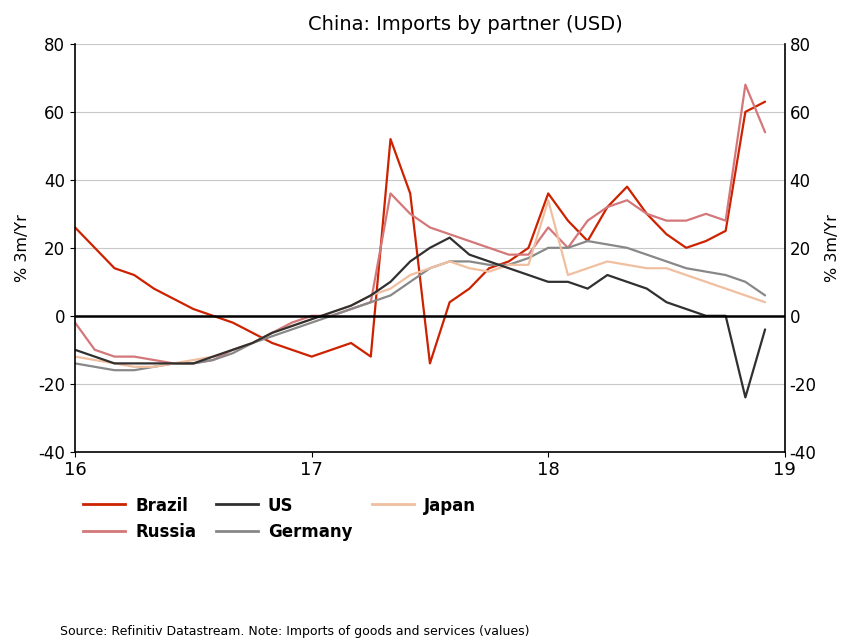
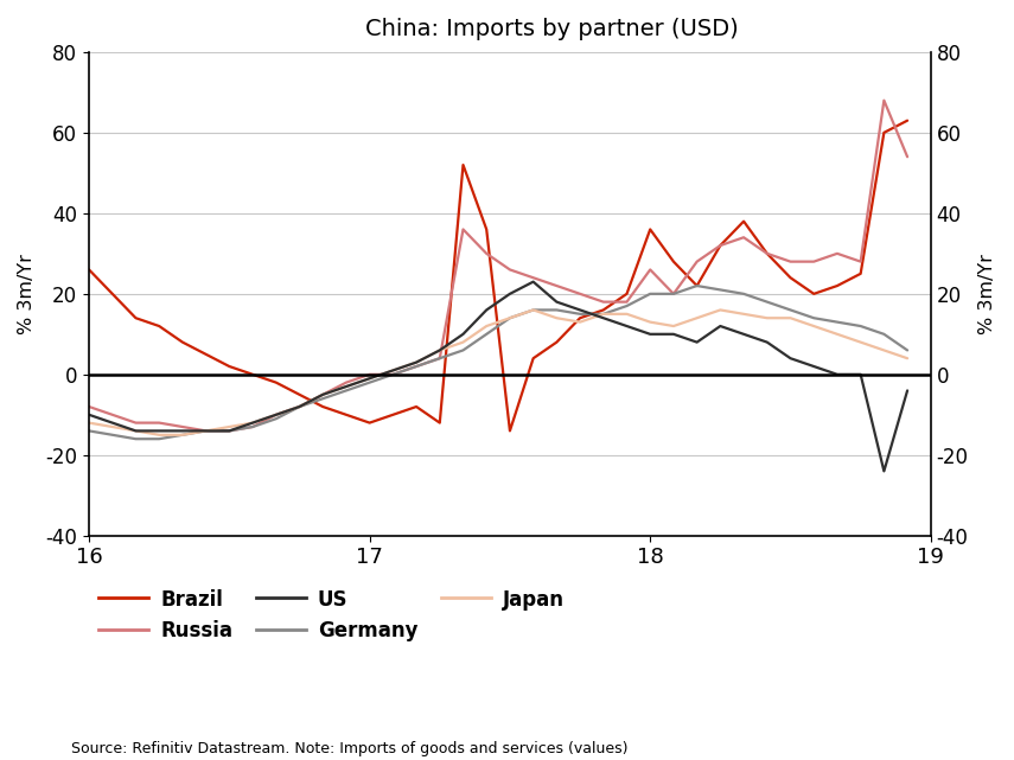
Russia/16: -2 -> -8
Japan/18: 34 -> 13
